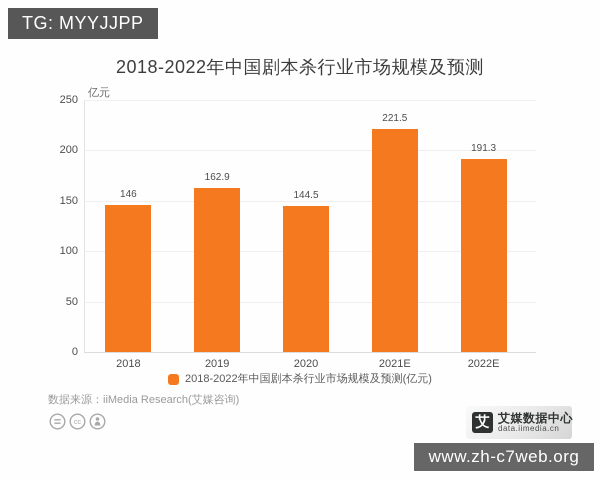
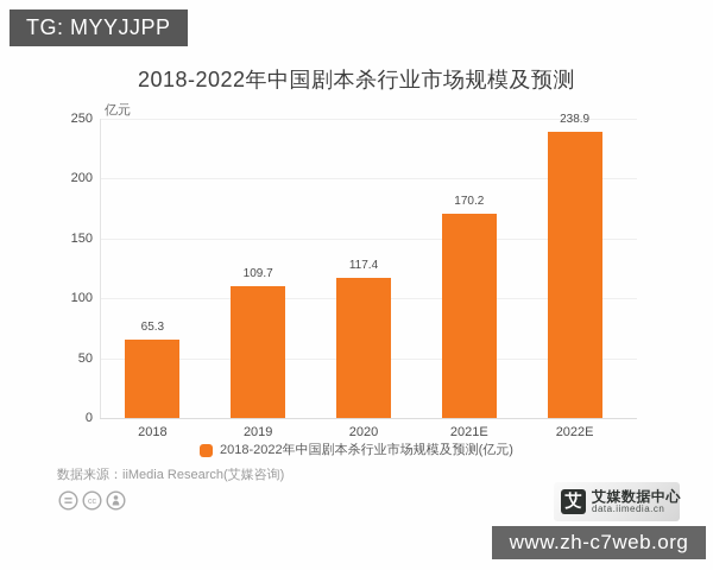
2018: 146 -> 65.3
2019: 162.9 -> 109.7
2020: 144.5 -> 117.4
2021E: 221.5 -> 170.2
2022E: 191.3 -> 238.9
